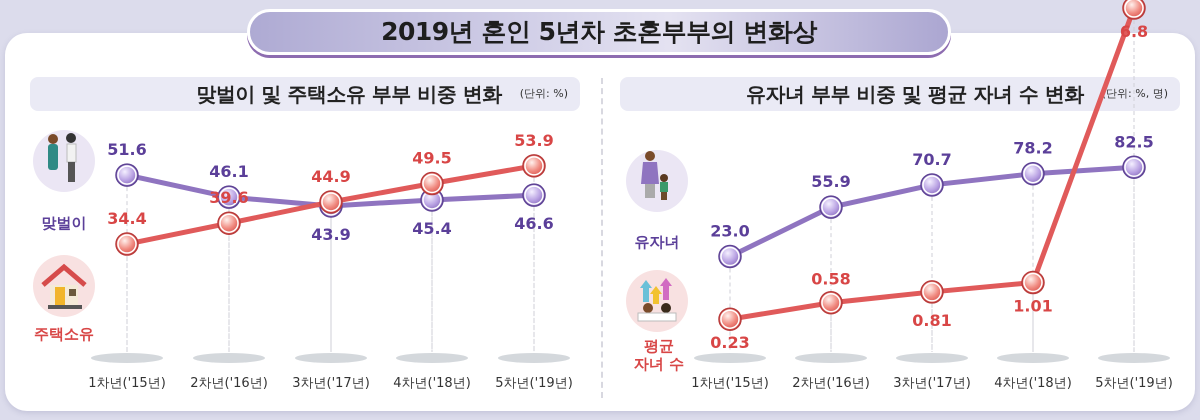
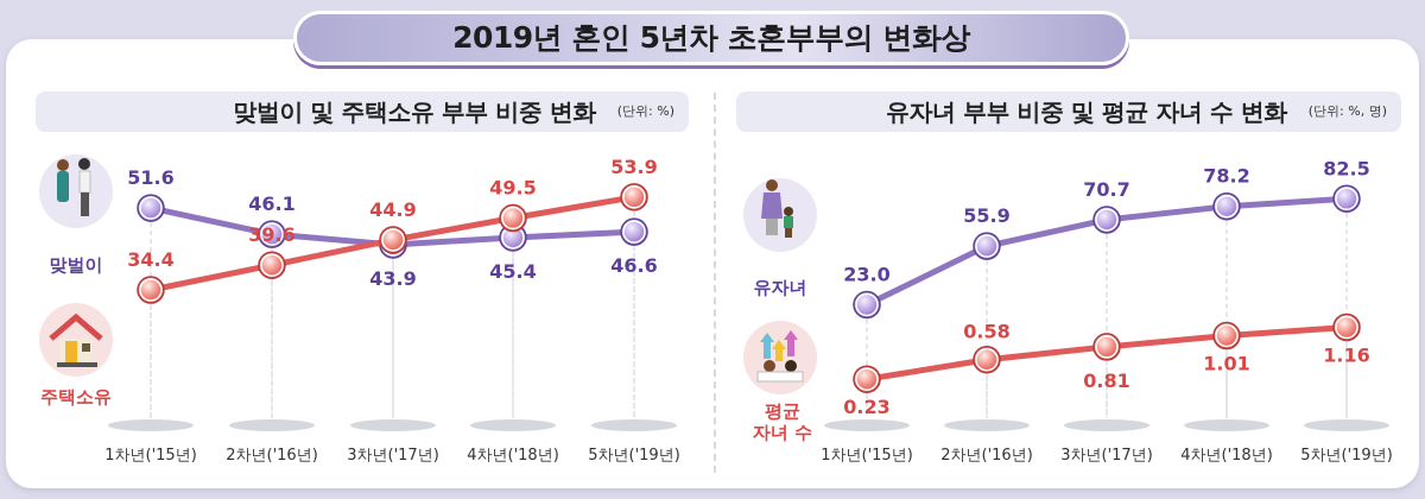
유자녀 부부 비중 및 평균 자녀 수 변화/평균 자녀 수/5차년('19년): 6.8 -> 1.16
